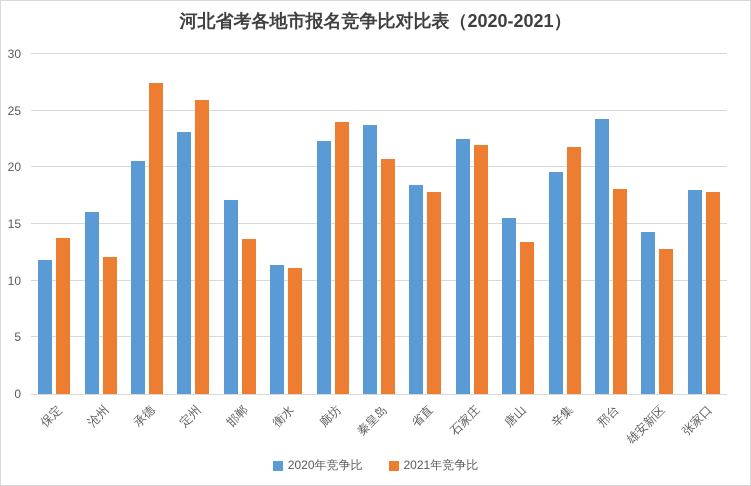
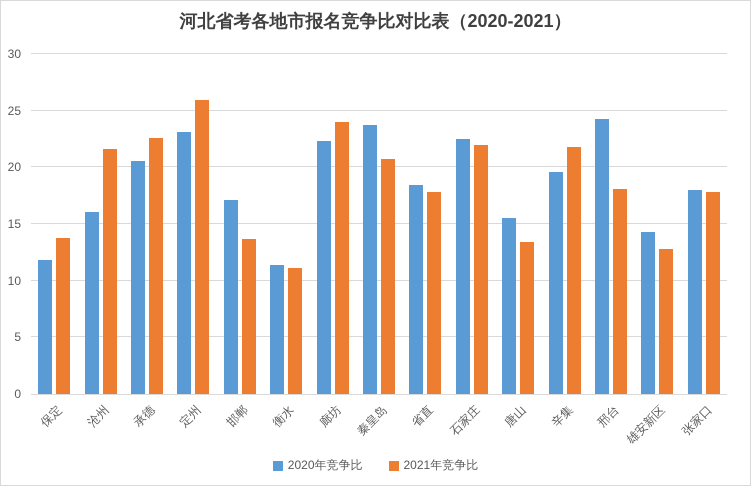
2021年竞争比/沧州: 12.1 -> 21.6
2021年竞争比/承德: 27.4 -> 22.6
